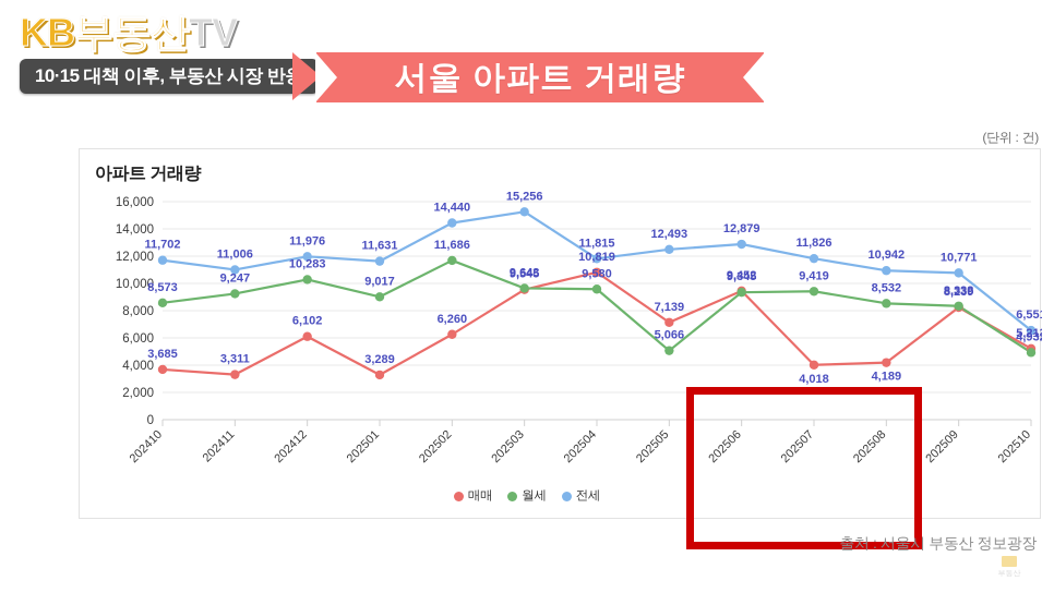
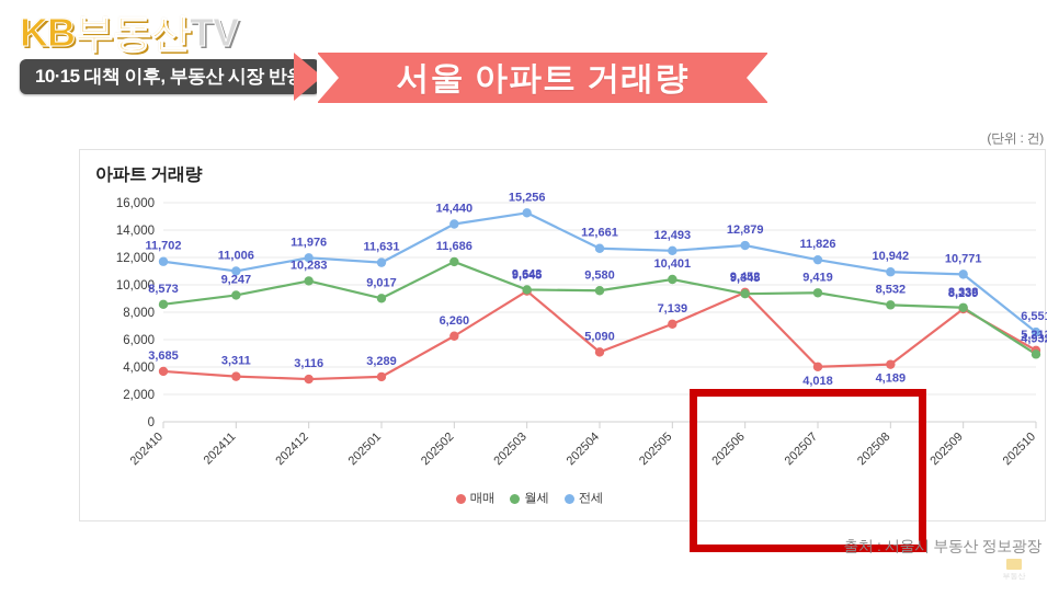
매매/202412: 6,102 -> 3,116
매매/202504: 10,819 -> 5,090
전세/202504: 11,815 -> 12,661
월세/202505: 5,066 -> 10,401
